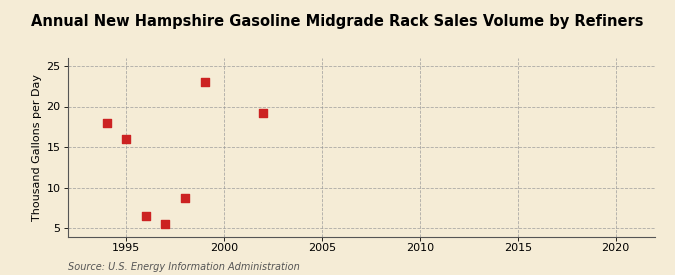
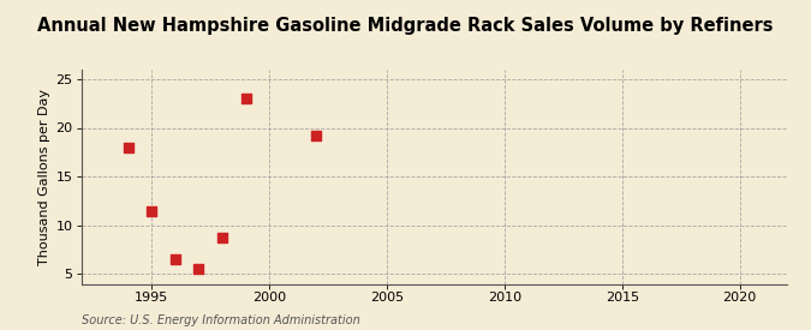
1995: 16.0 -> 11.5
